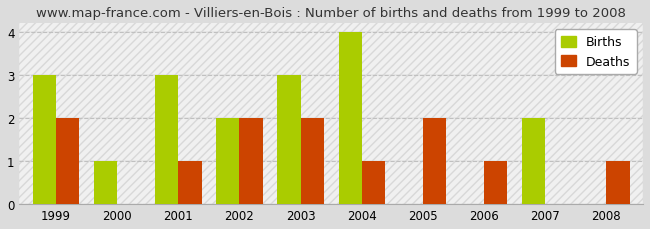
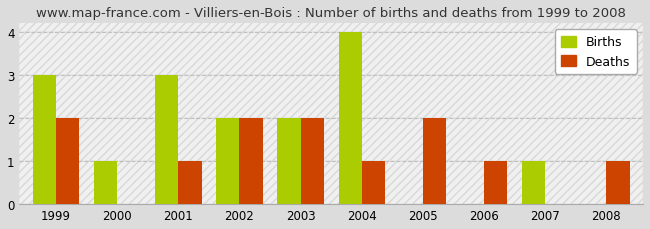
Births/2003: 3 -> 2
Births/2007: 2 -> 1
